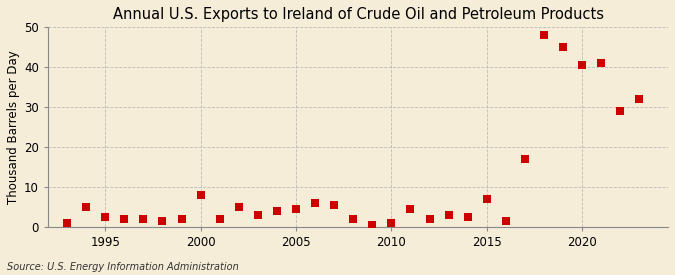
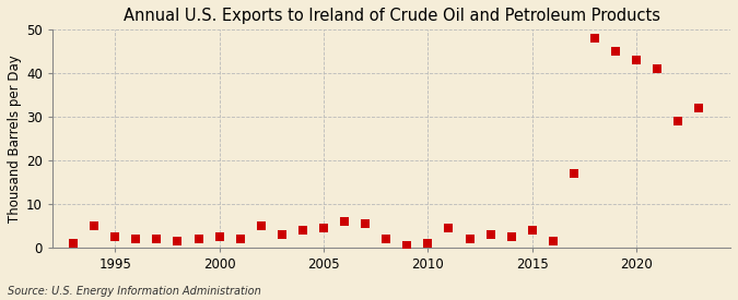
2000: 8.0 -> 2.5
2015: 7.0 -> 4.0
2020: 40.5 -> 43.0
